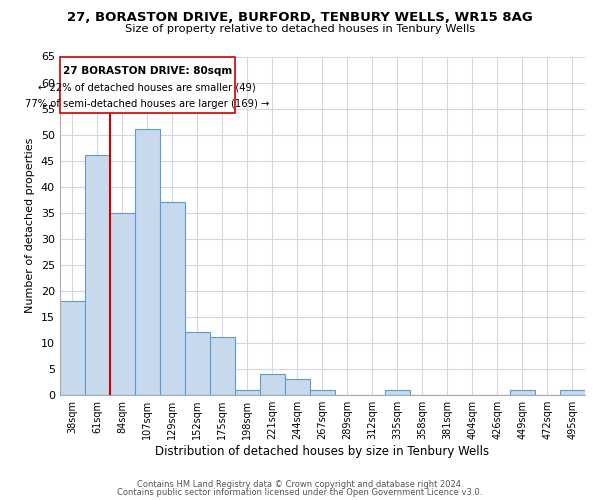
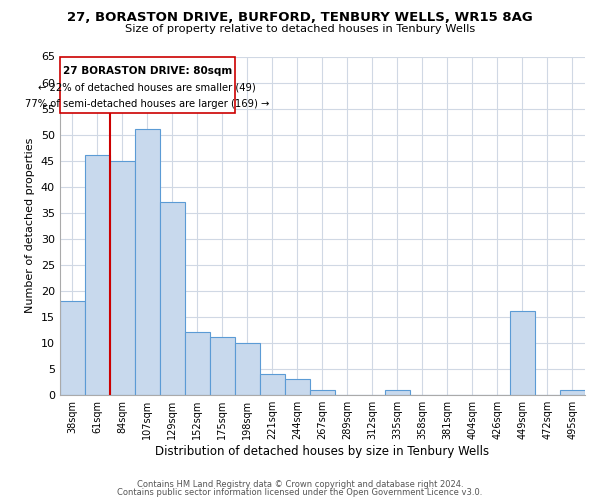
84sqm: 35 -> 45
198sqm: 1 -> 10
449sqm: 1 -> 16
